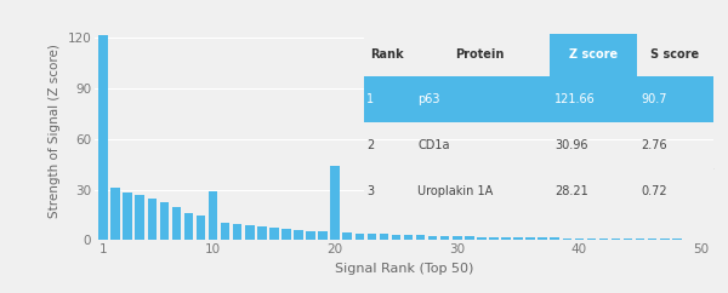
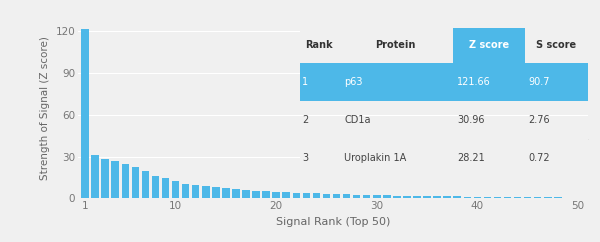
10: 29 -> 13
20: 44 -> 5
